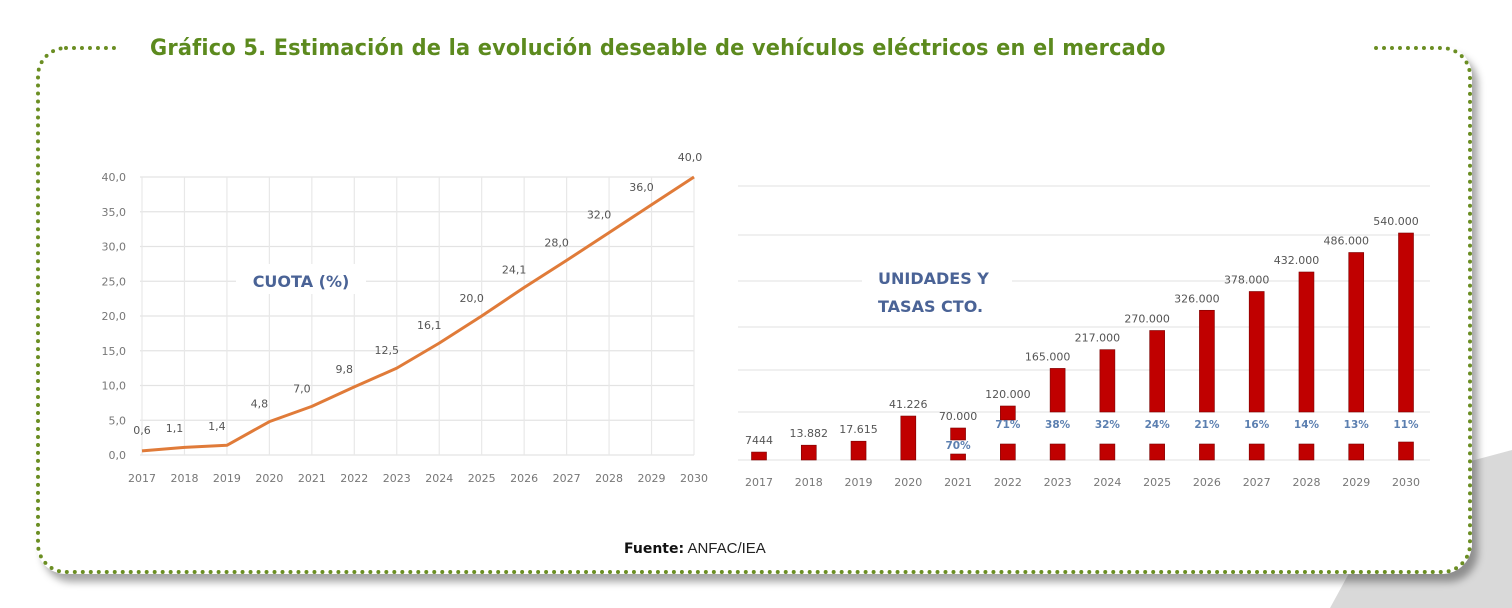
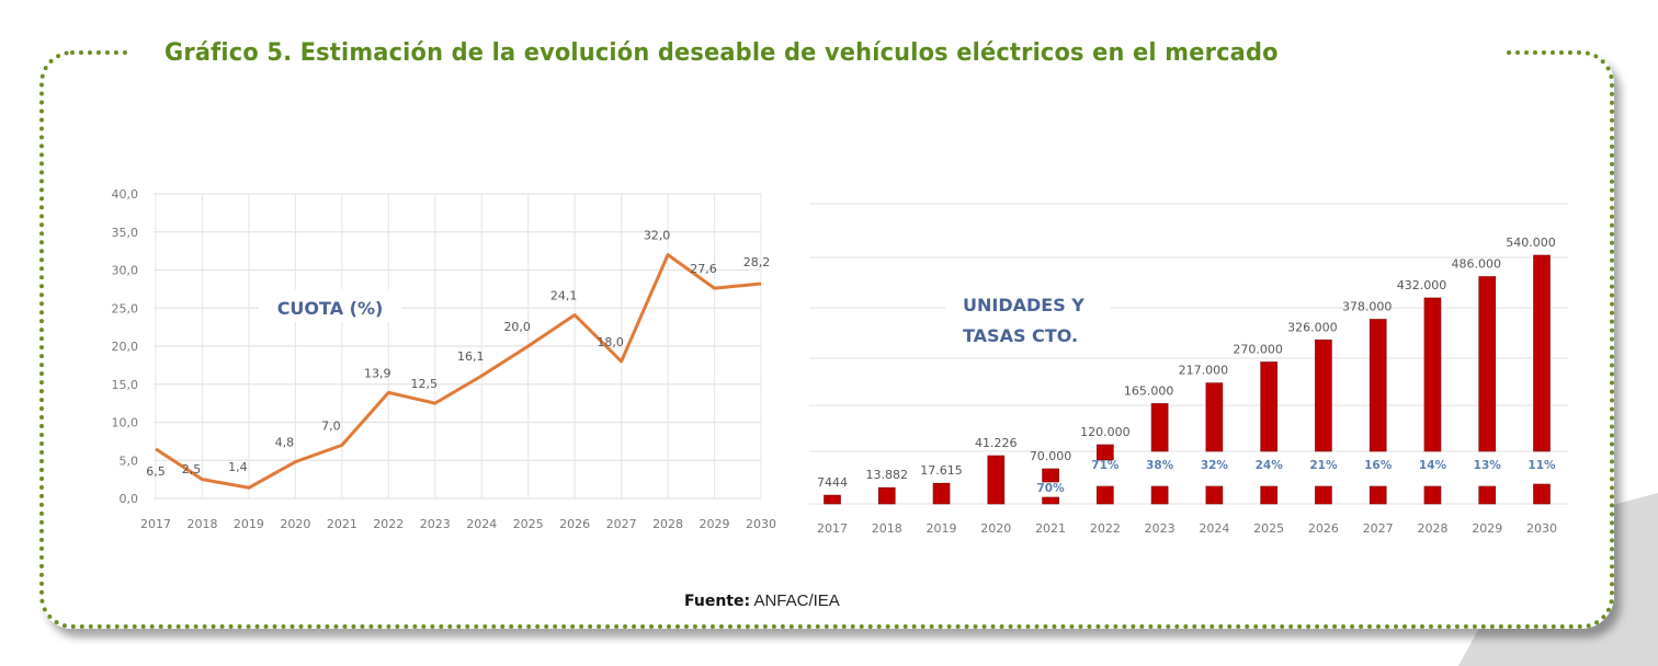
CUOTA (%)/2017: 0,6 -> 6,5
CUOTA (%)/2018: 1,1 -> 2,5
CUOTA (%)/2022: 9,8 -> 13,9
CUOTA (%)/2027: 28,0 -> 18,0
CUOTA (%)/2029: 36,0 -> 27,6
CUOTA (%)/2030: 40,0 -> 28,2
